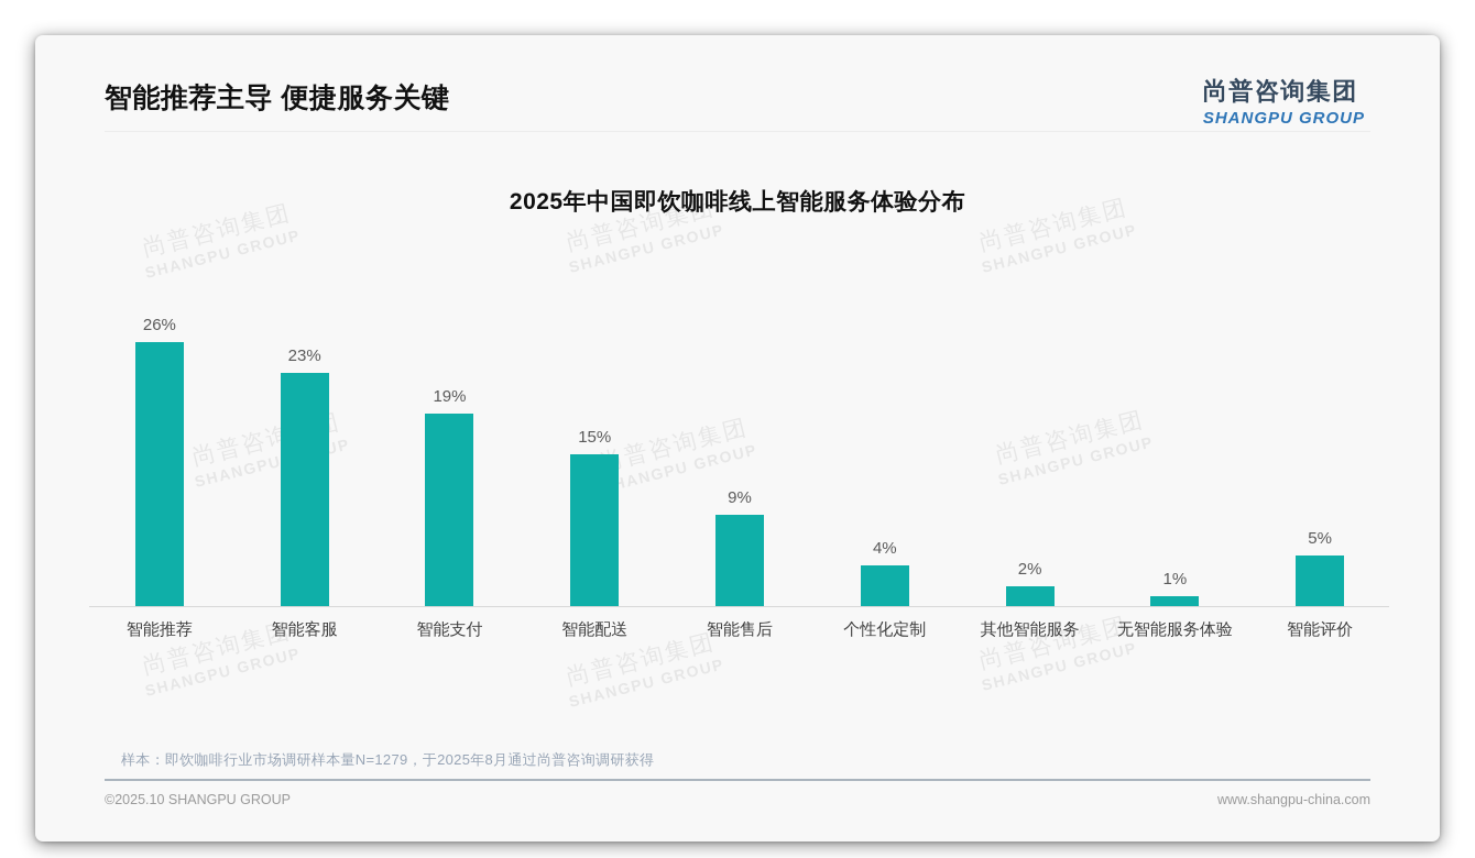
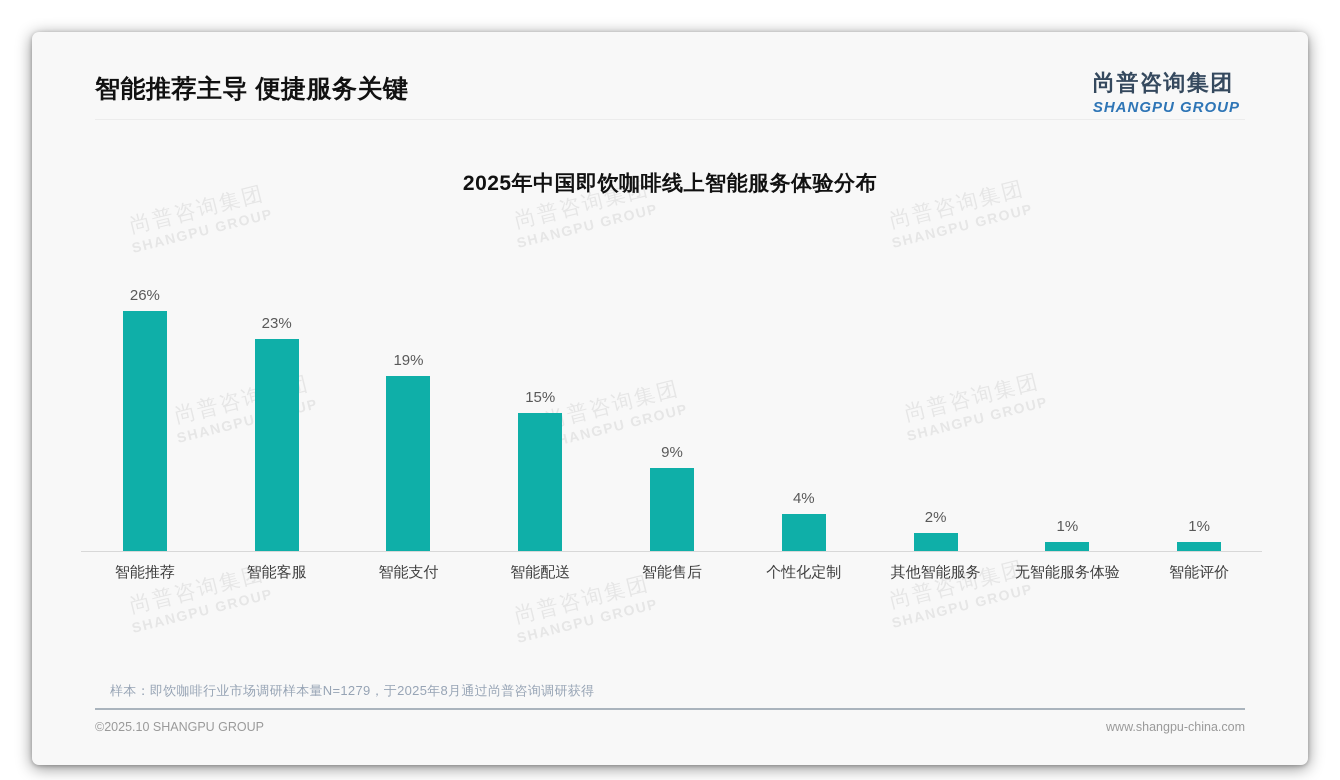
智能评价: 5% -> 1%
